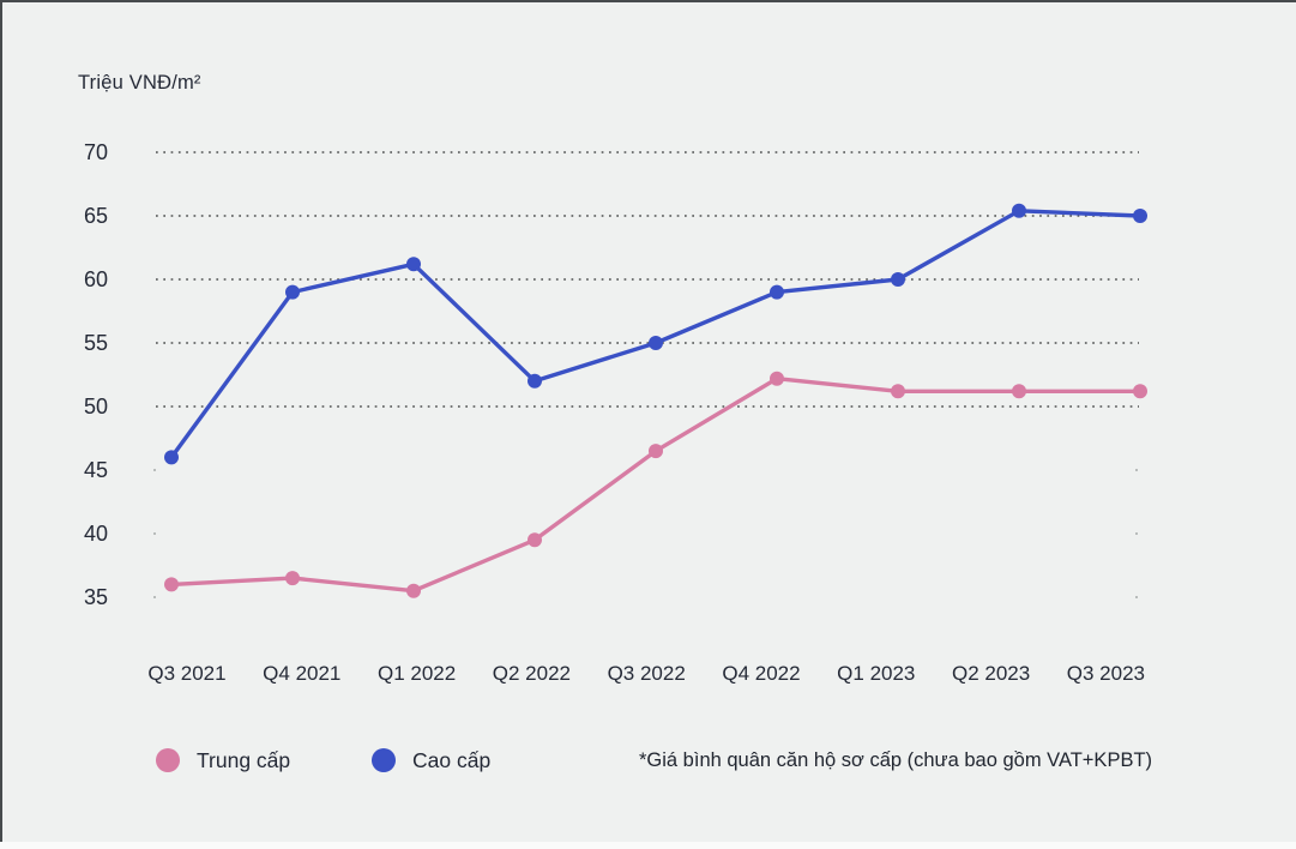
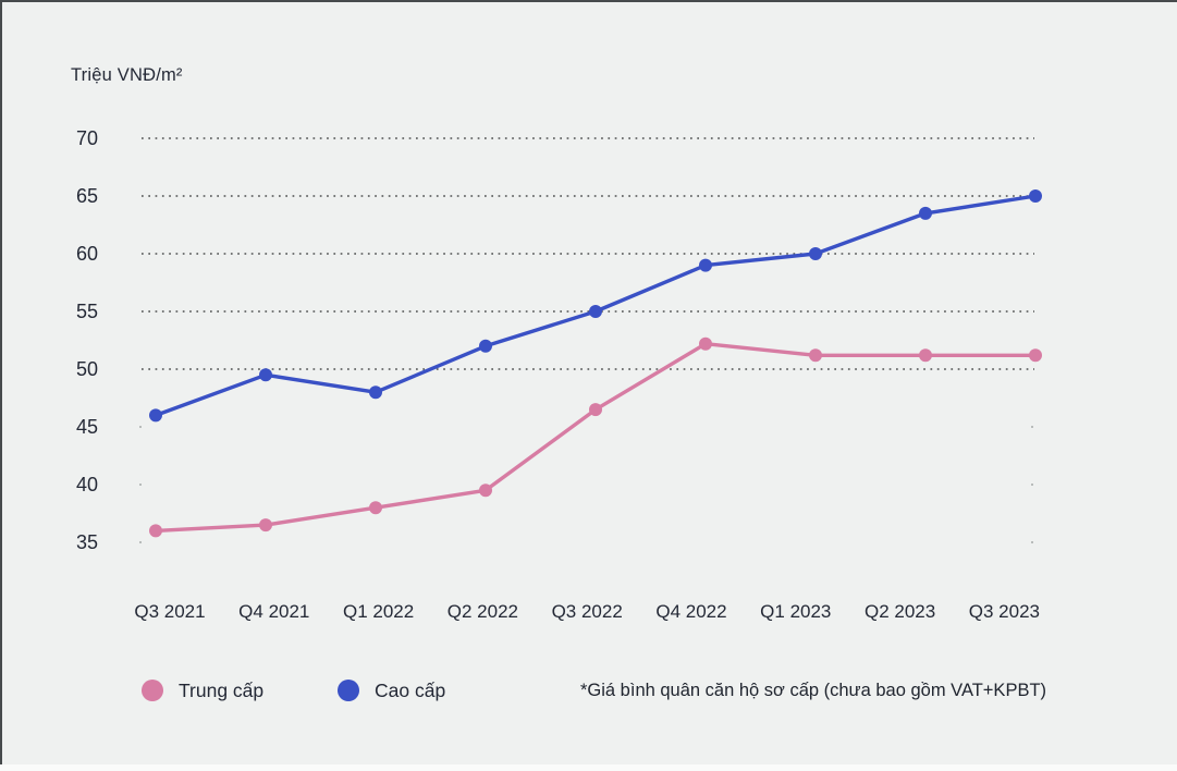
Cao cấp/Q4 2021: 59.0 -> 49.5
Trung cấp/Q1 2022: 35.5 -> 38.0
Cao cấp/Q1 2022: 61.2 -> 48.0
Cao cấp/Q2 2023: 65.4 -> 63.5
